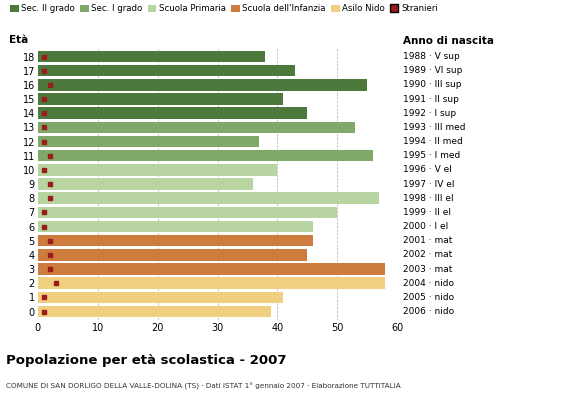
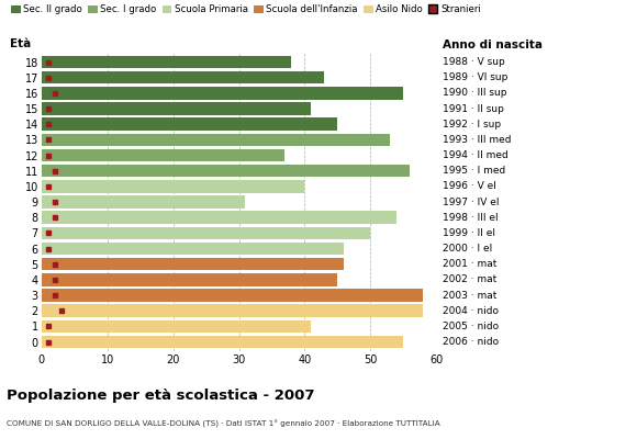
9: 36 -> 31
8: 57 -> 54
0: 39 -> 55
